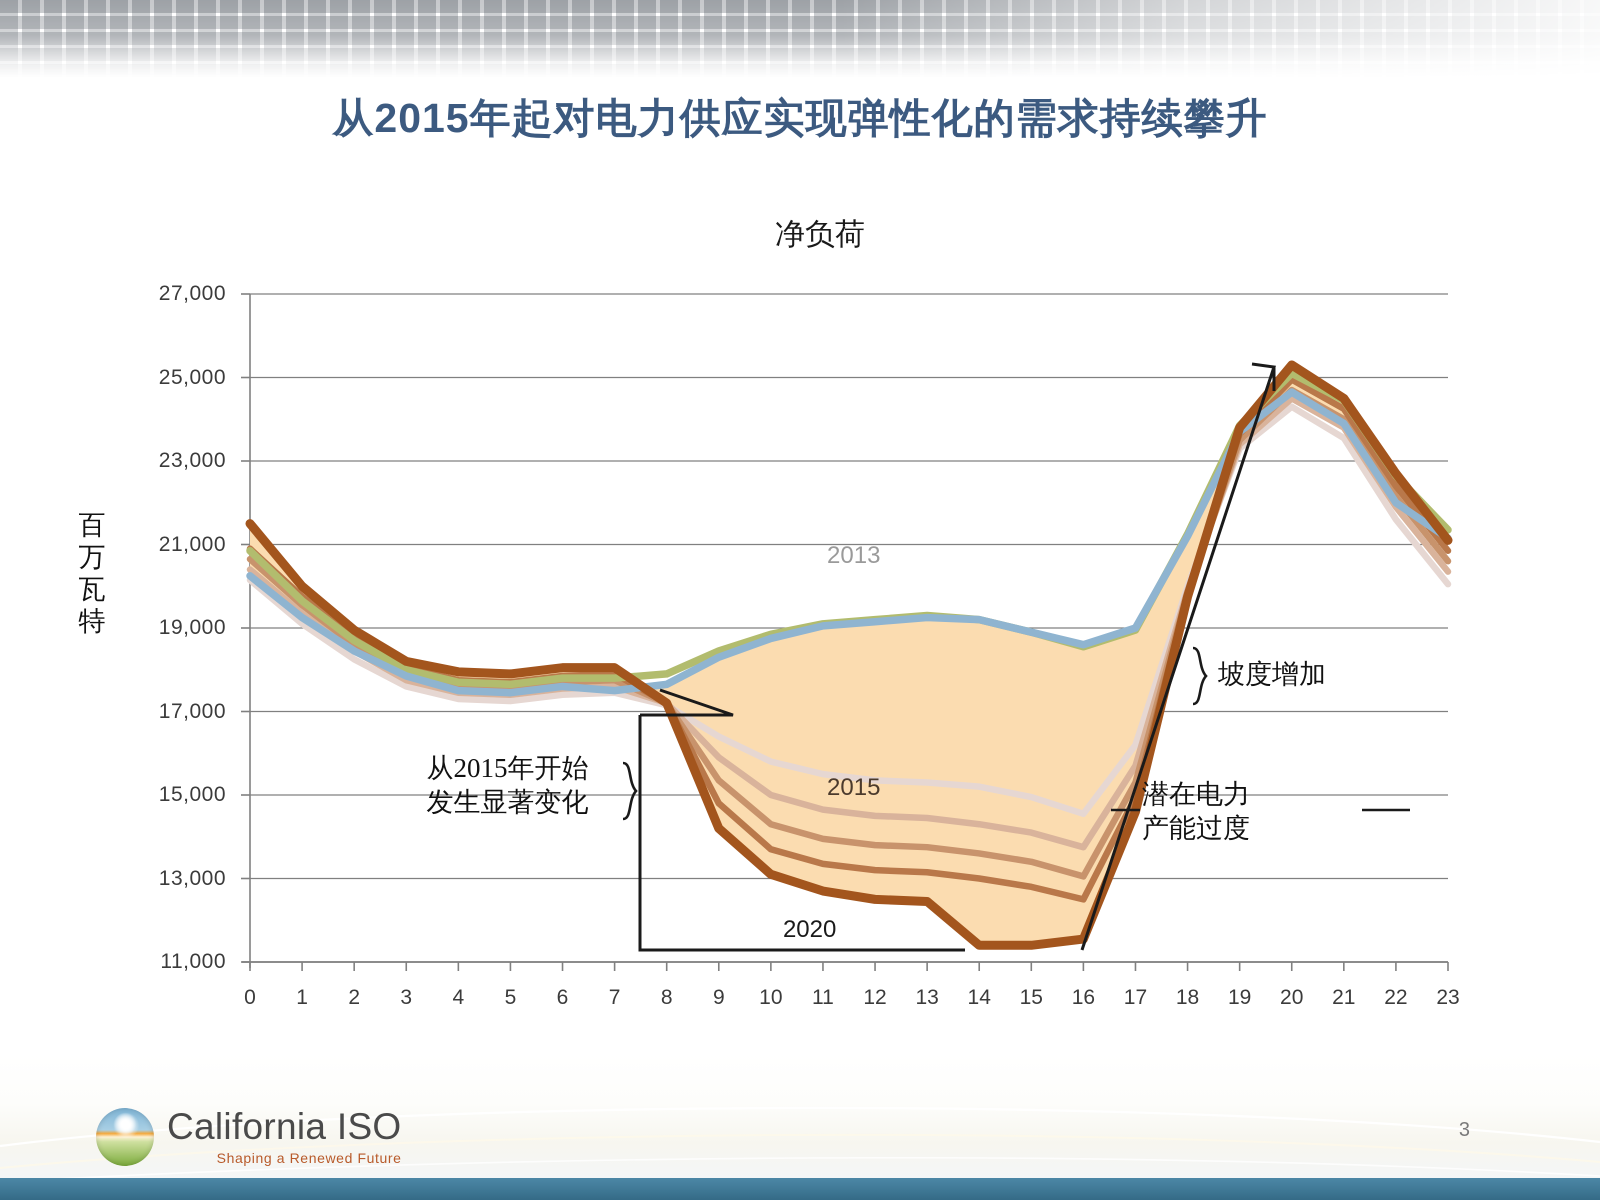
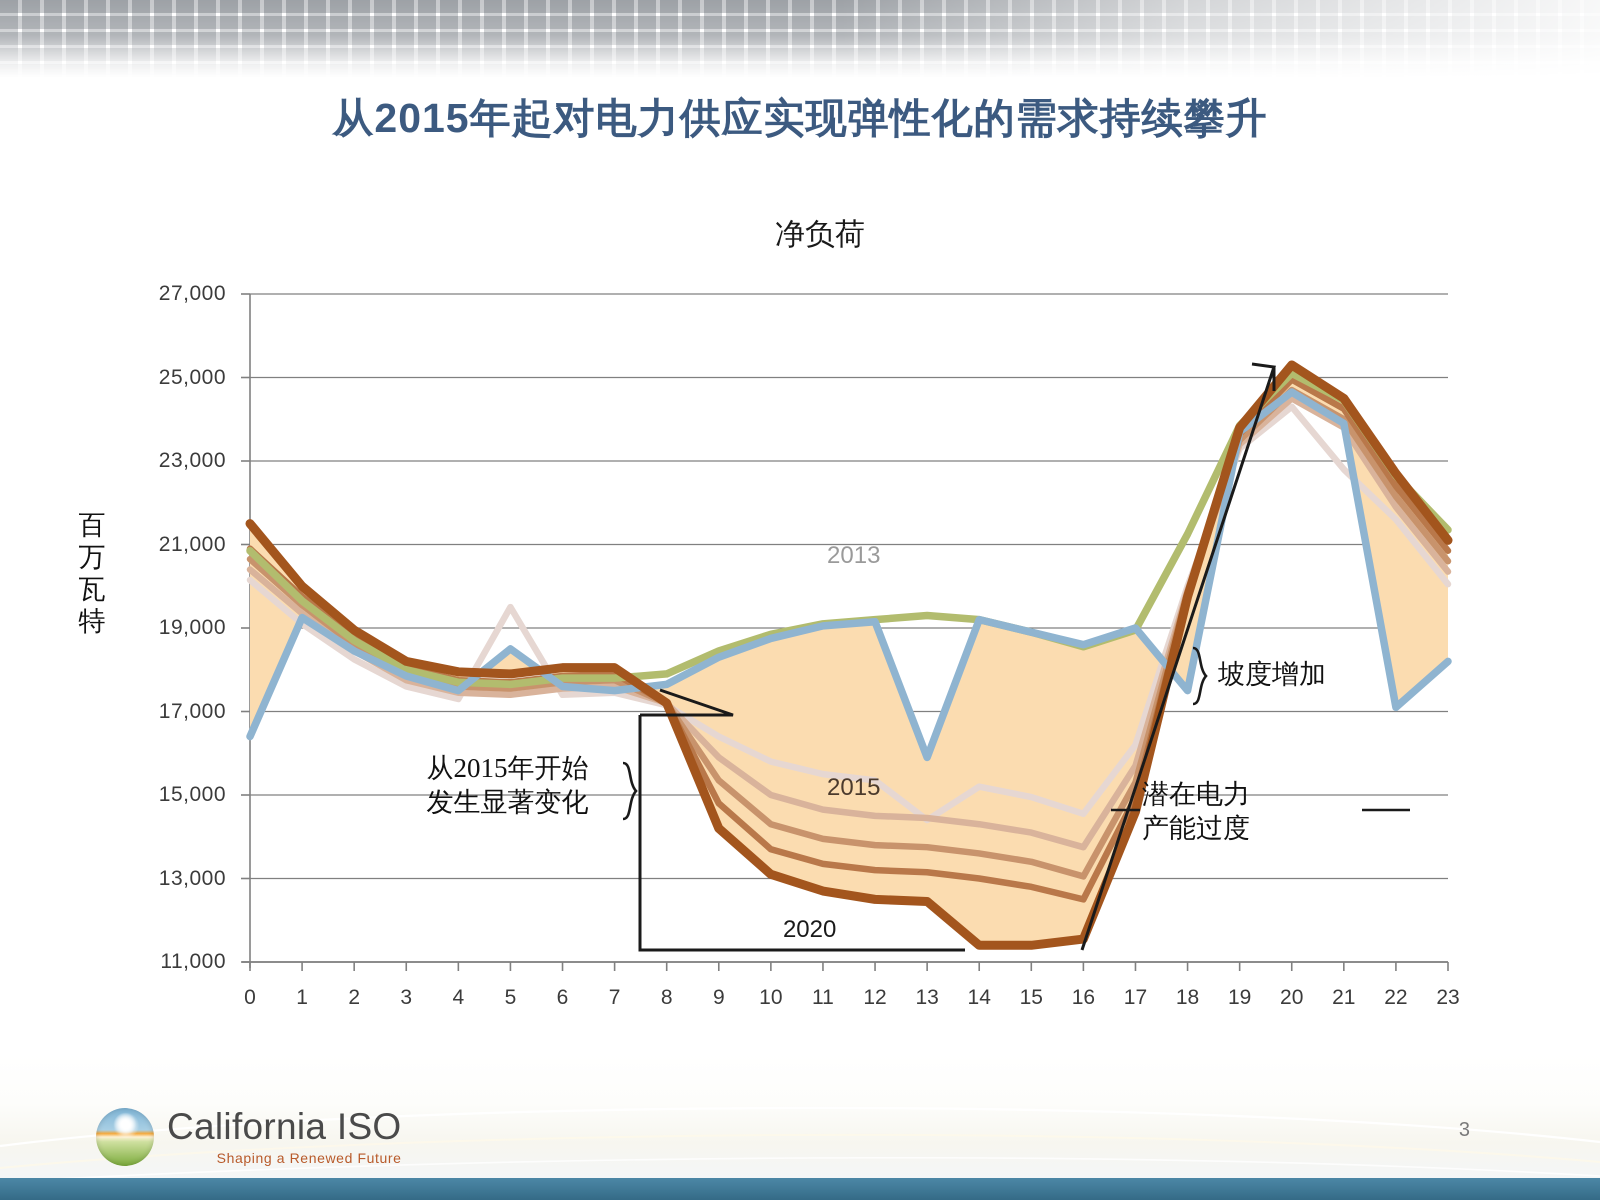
2013/0: 20200 -> 16400
2013/5: 17400 -> 18500
2015/5: 17200 -> 19500
2013/13: 19200 -> 15900
2015/13: 15300 -> 14400
2013/18: 21200 -> 17500
2015/21: 23600 -> 22800
2013/22: 22000 -> 17100
2013/23: 21200 -> 18200
